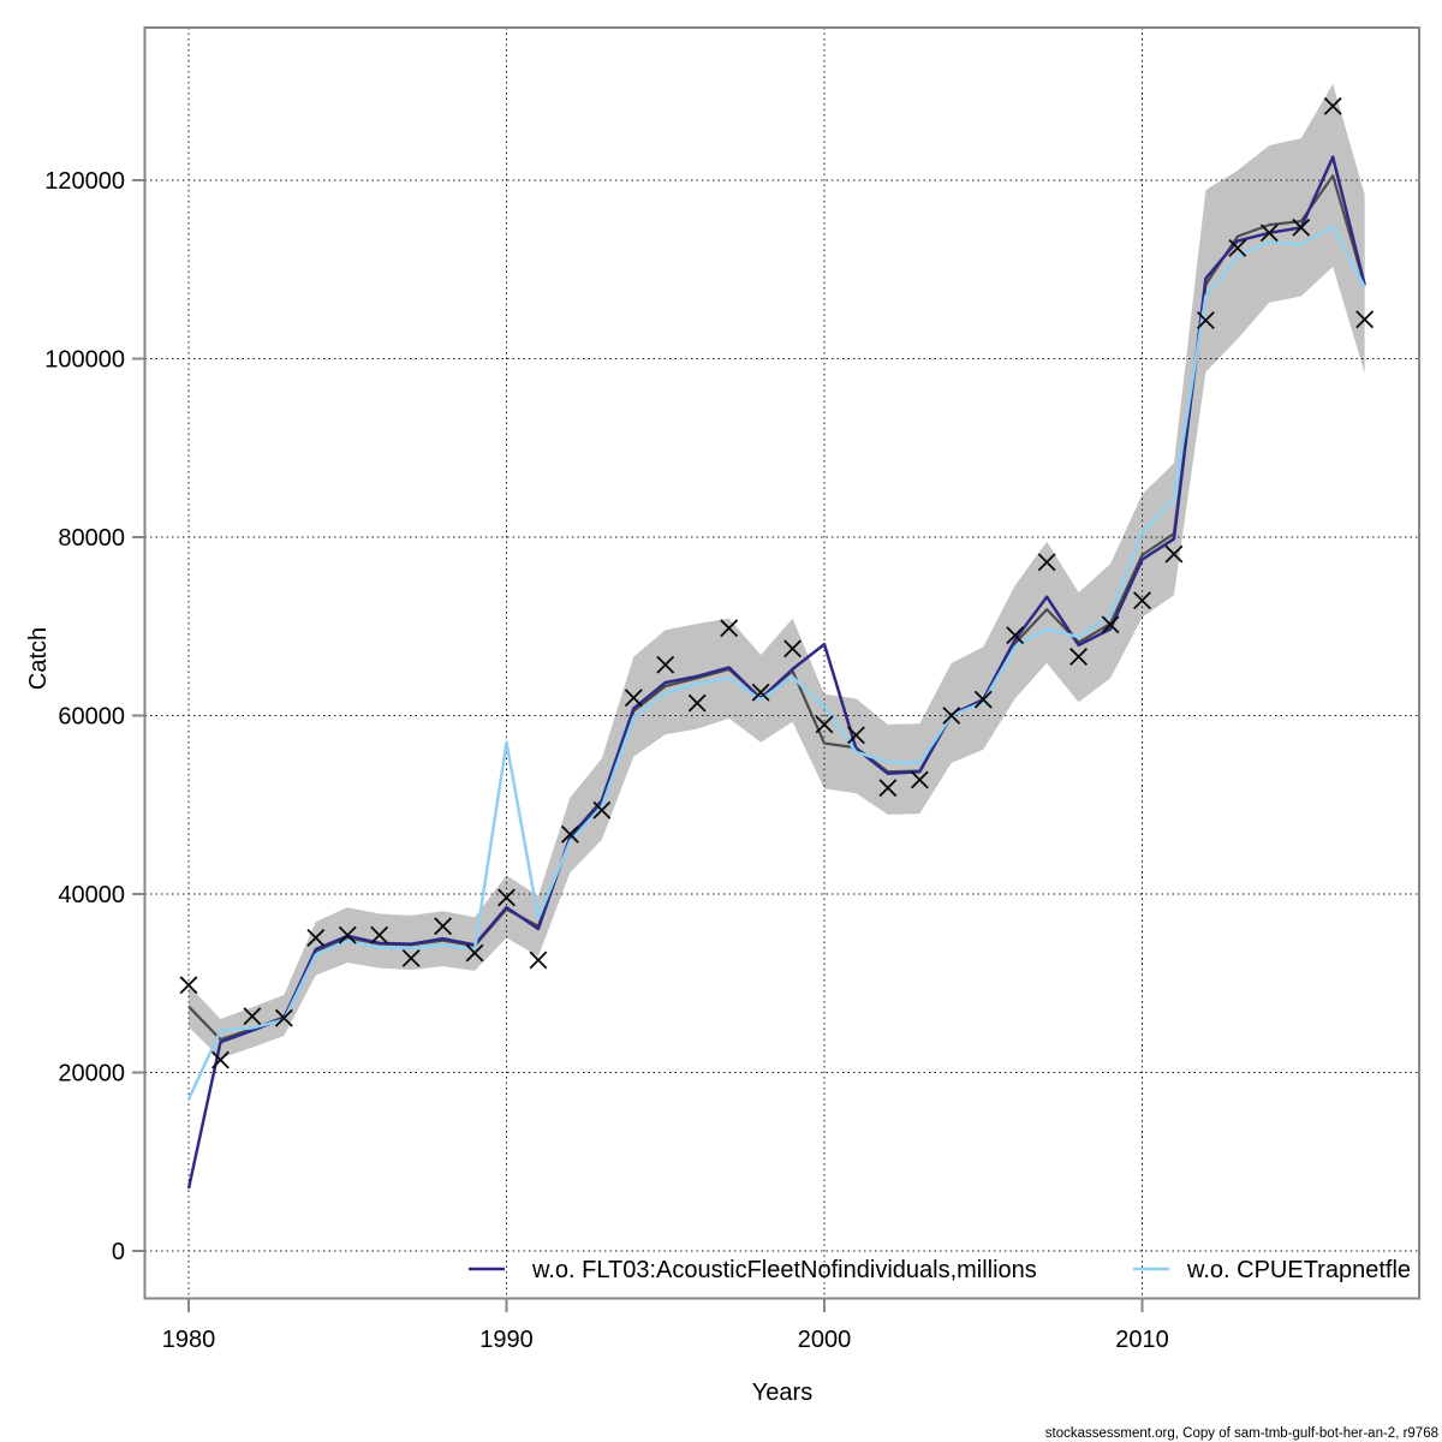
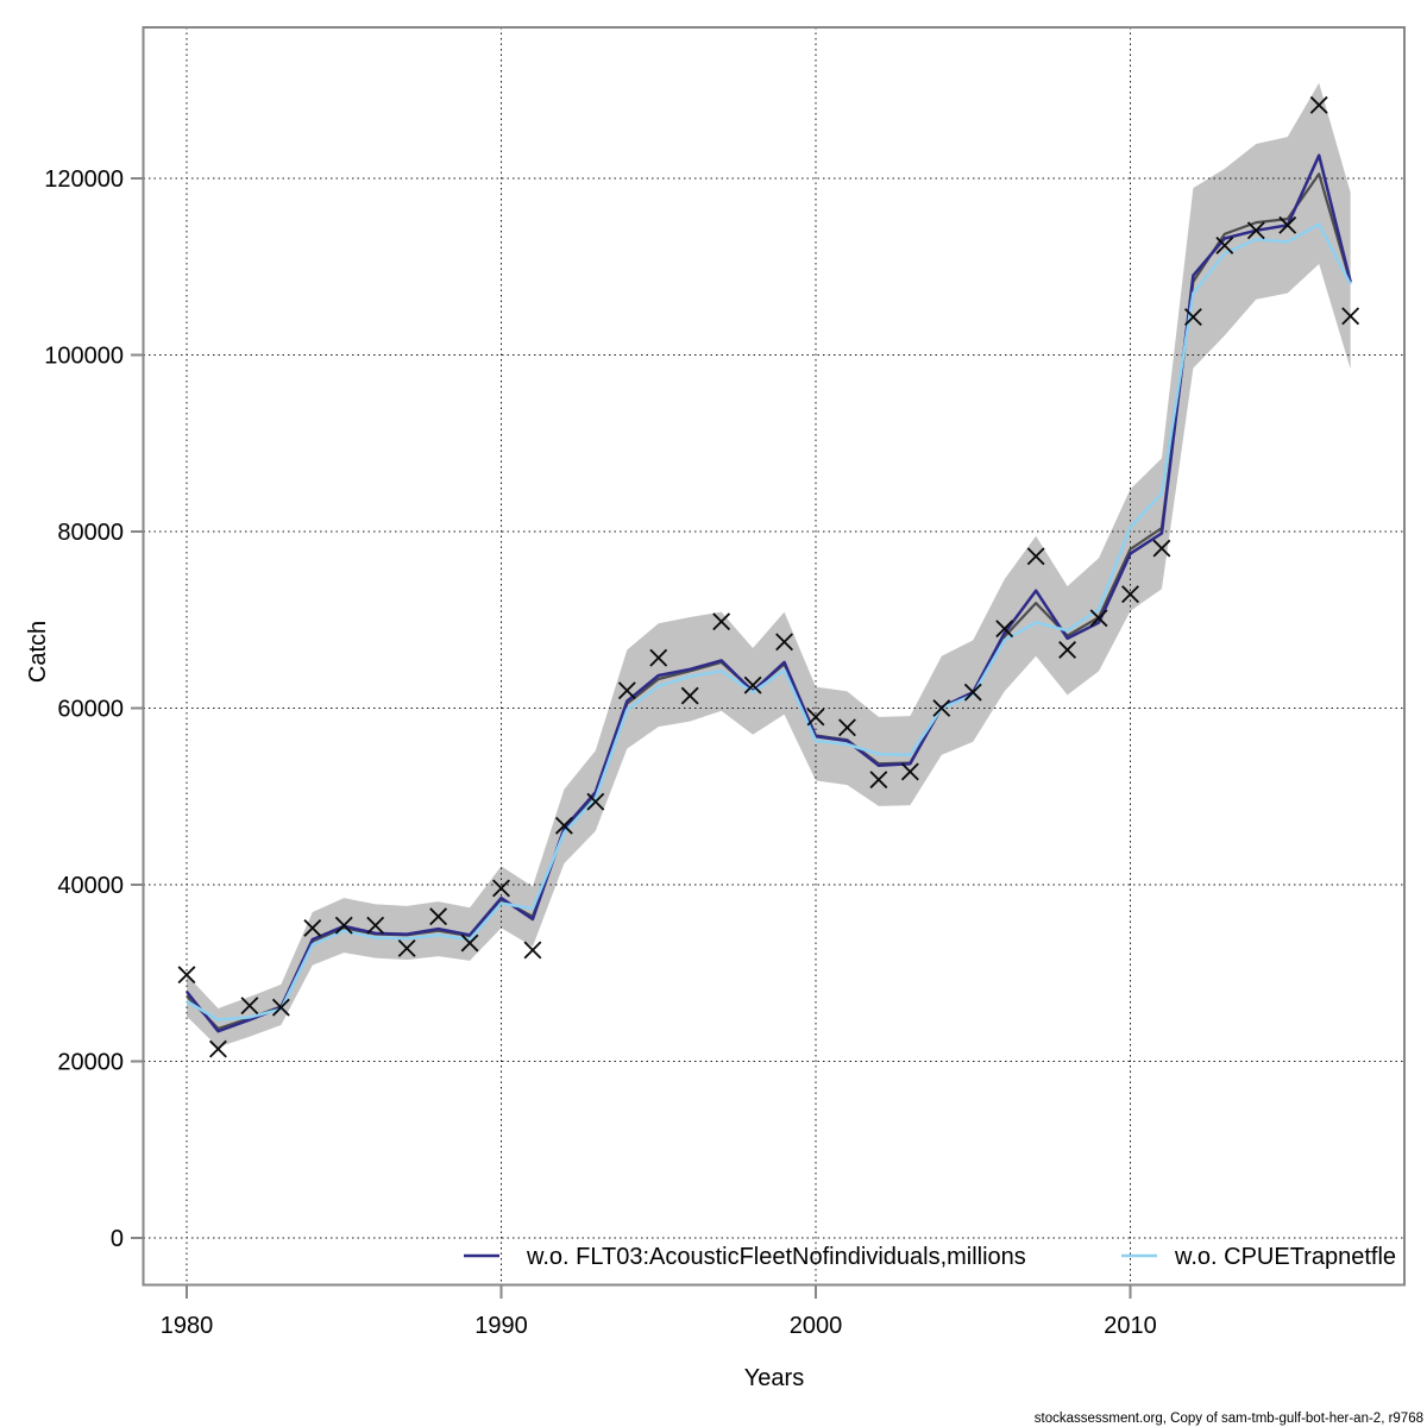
w.o. FLT03:AcousticFleetNofindividuals,millions/1980: 7000 -> 28000
w.o. CPUETrapnetfle/1980: 17000 -> 27000
w.o. CPUETrapnetfle/1990: 57000 -> 38000
w.o. FLT03:AcousticFleetNofindividuals,millions/2000: 68000 -> 57000
w.o. CPUETrapnetfle/2000: 61000 -> 56000
